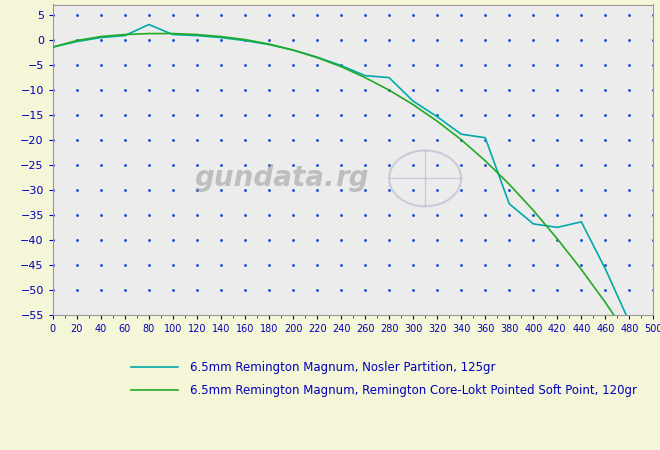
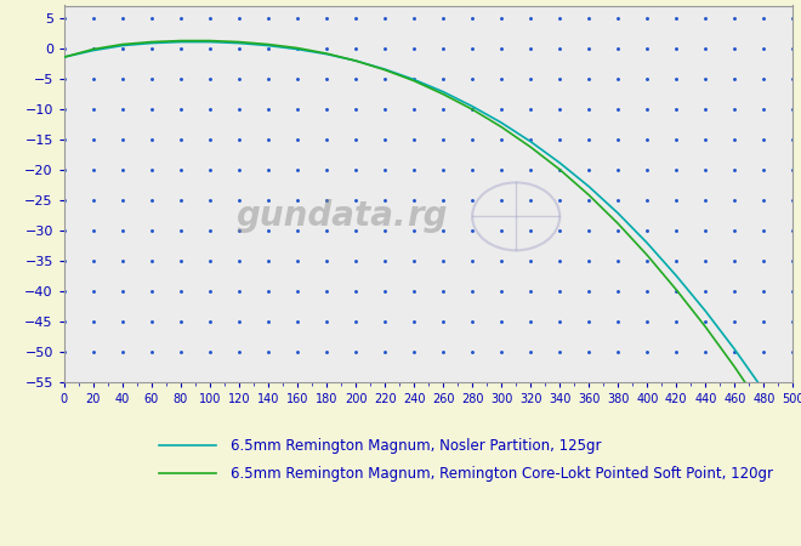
6.5mm Remington Magnum, Nosler Partition, 125gr/80: 3.0 -> 1.0
6.5mm Remington Magnum, Nosler Partition, 125gr/280: -7.6 -> -9.6
6.5mm Remington Magnum, Nosler Partition, 125gr/360: -19.6 -> -22.8
6.5mm Remington Magnum, Nosler Partition, 125gr/380: -32.8 -> -27.2
6.5mm Remington Magnum, Nosler Partition, 125gr/400: -36.8 -> -32.1
6.5mm Remington Magnum, Nosler Partition, 125gr/440: -36.4 -> -43.3
6.5mm Remington Magnum, Nosler Partition, 125gr/460: -45.8 -> -49.6
